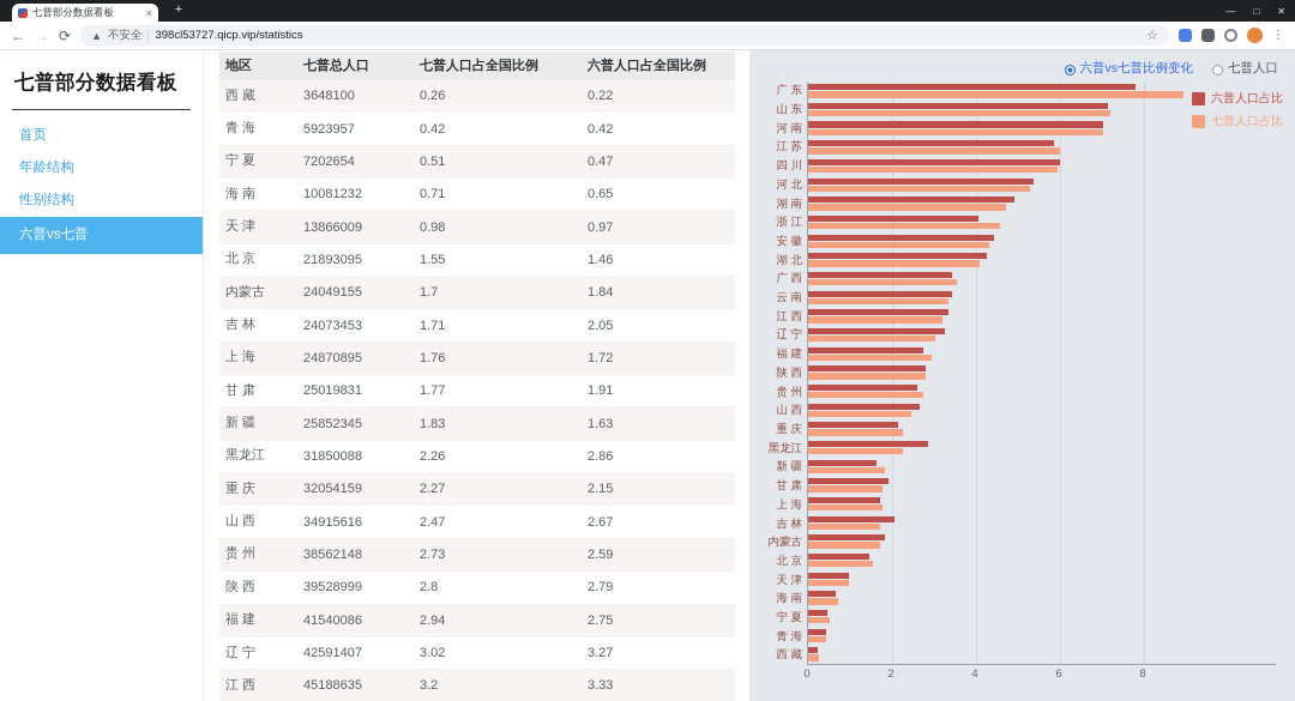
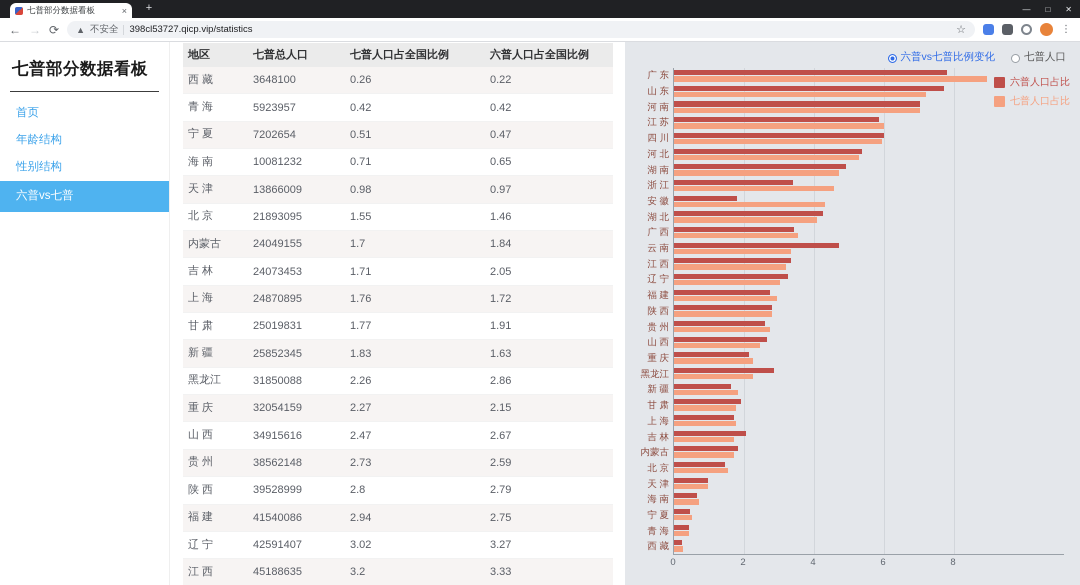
六普人口占比/山 东: 7.2 -> 7.7
六普人口占比/浙 江: 4.1 -> 3.4
六普人口占比/安 徽: 4.4 -> 1.8
六普人口占比/云 南: 3.4 -> 4.7
